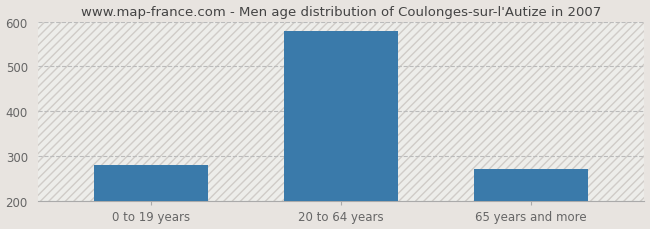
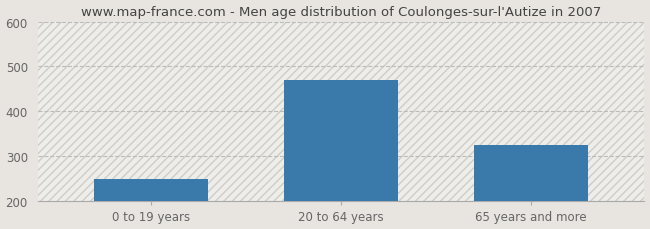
0 to 19 years: 281 -> 250
20 to 64 years: 578 -> 470
65 years and more: 272 -> 325
